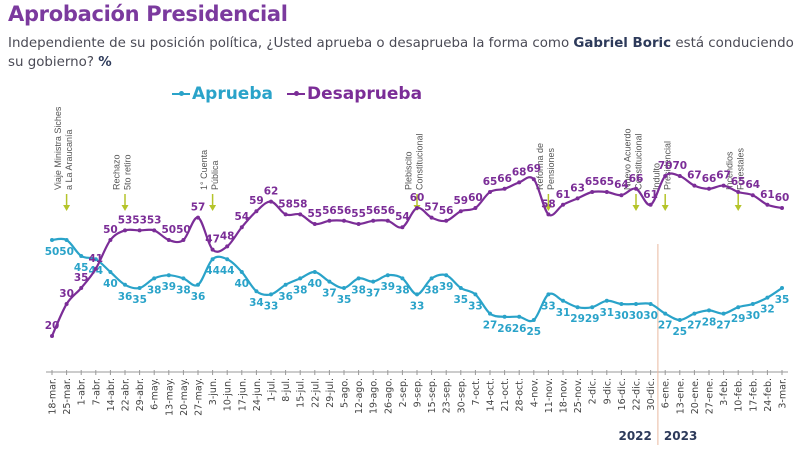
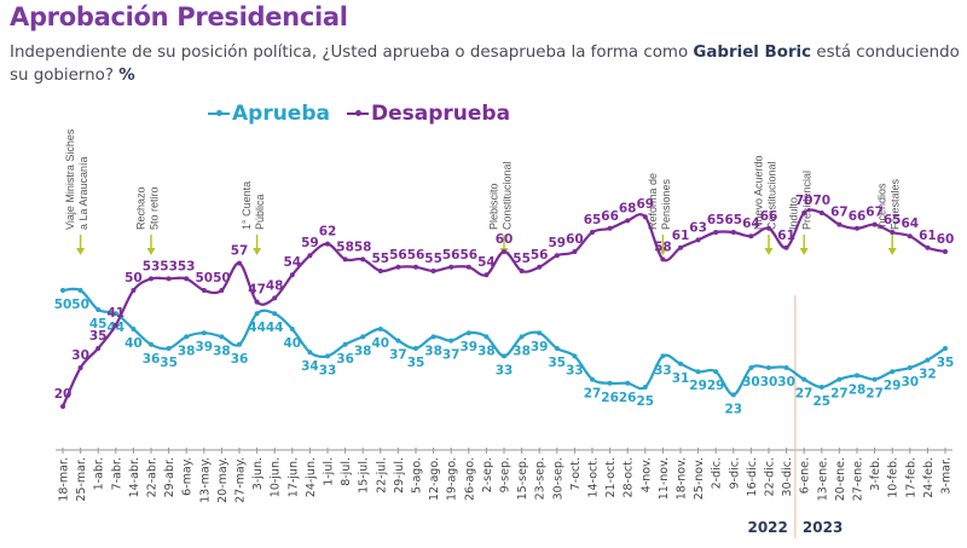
Desaprueba/15-sep.: 57 -> 55
Aprueba/9-dic.: 31 -> 23
